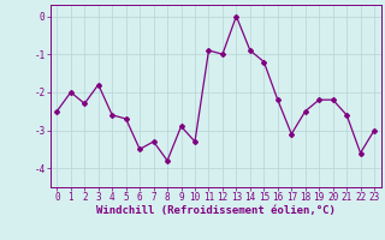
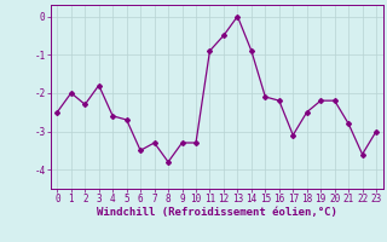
9: -2.9 -> -3.3
12: -1.0 -> -0.5
15: -1.2 -> -2.1
21: -2.6 -> -2.8
